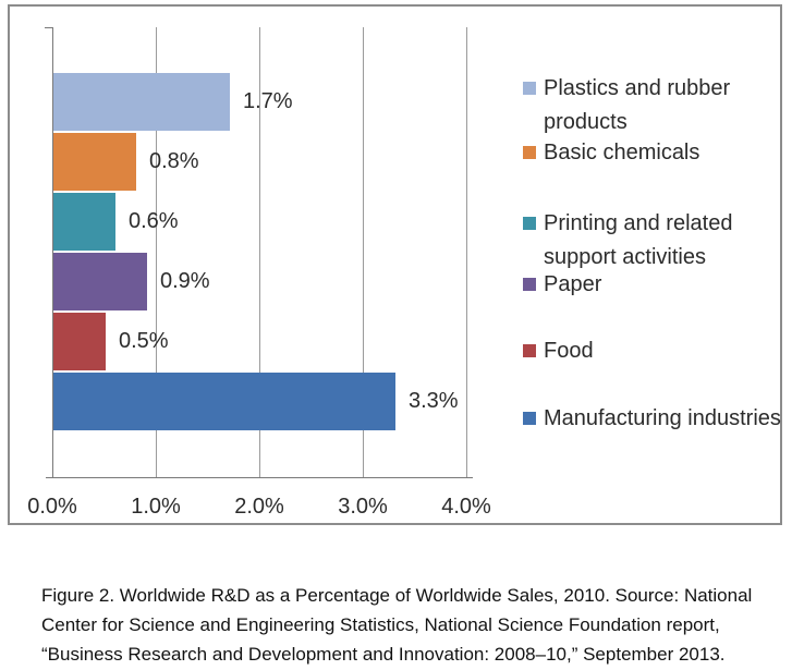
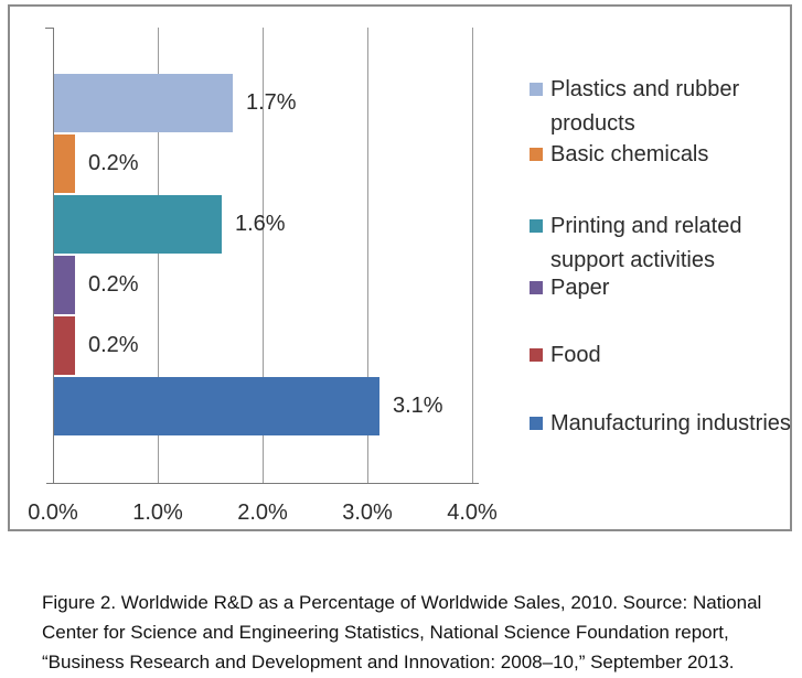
Basic chemicals: 0.8% -> 0.2%
Printing and related support activities: 0.6% -> 1.6%
Paper: 0.9% -> 0.2%
Food: 0.5% -> 0.2%
Manufacturing industries: 3.3% -> 3.1%
